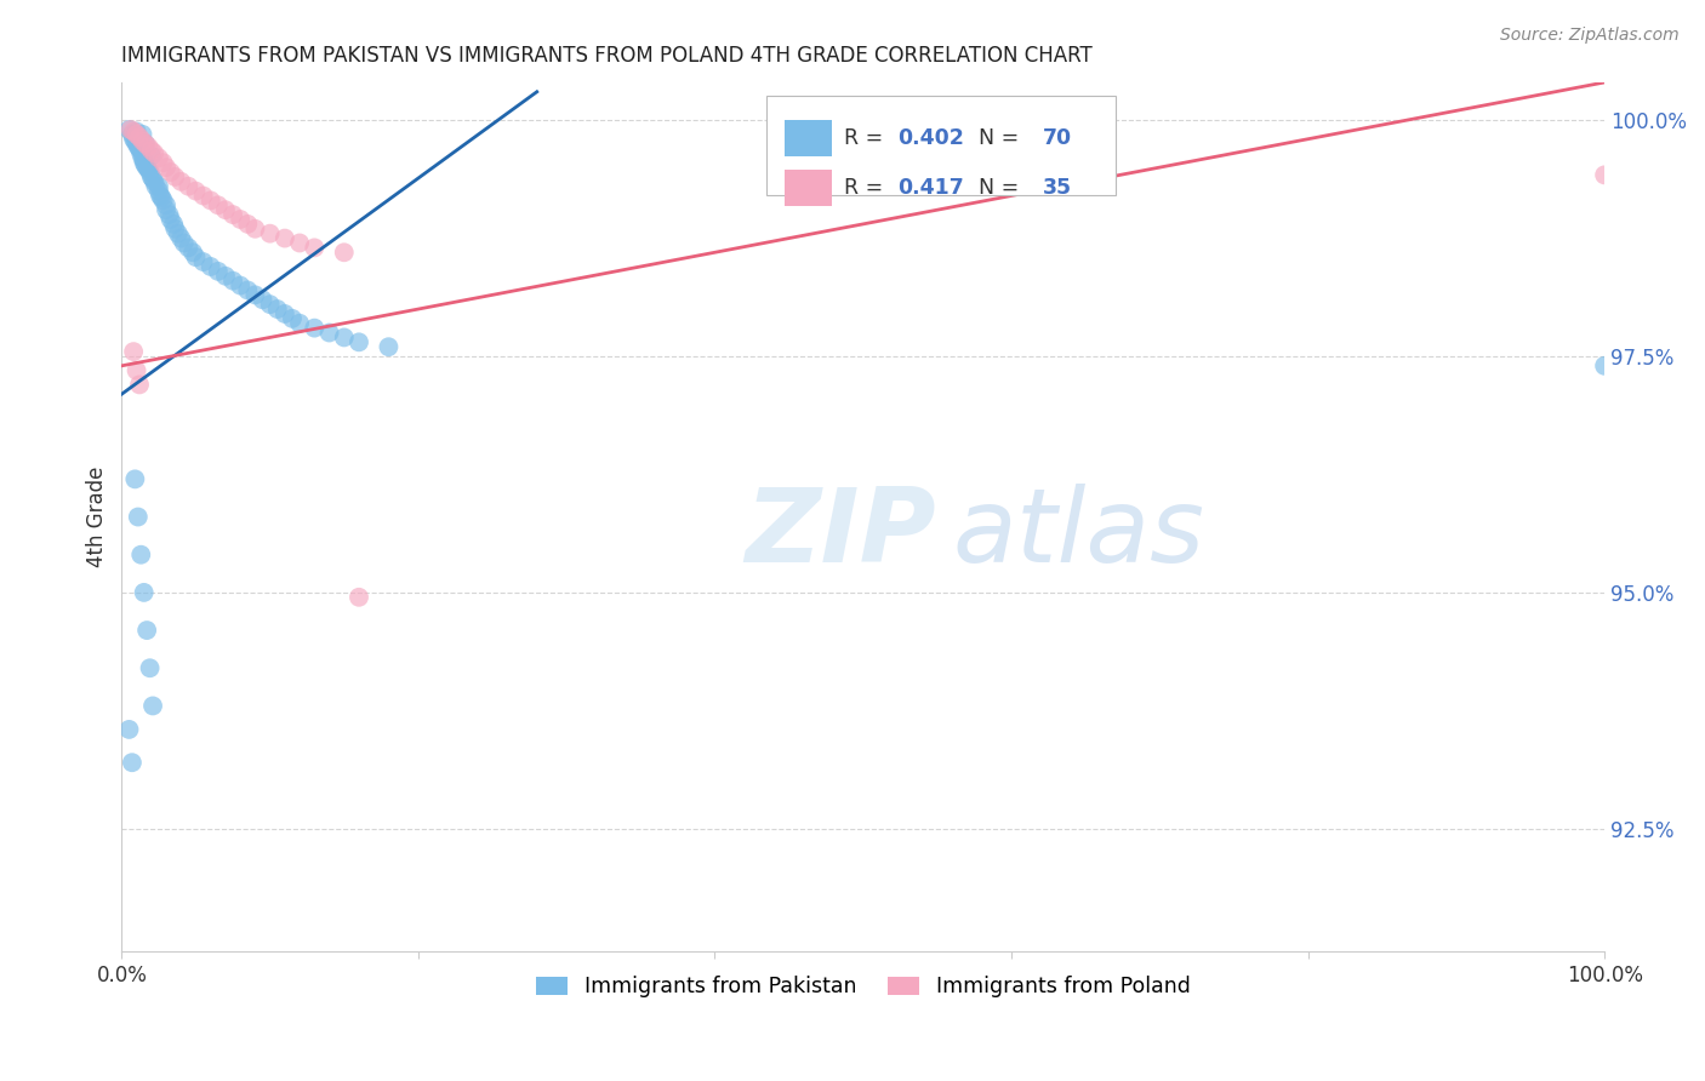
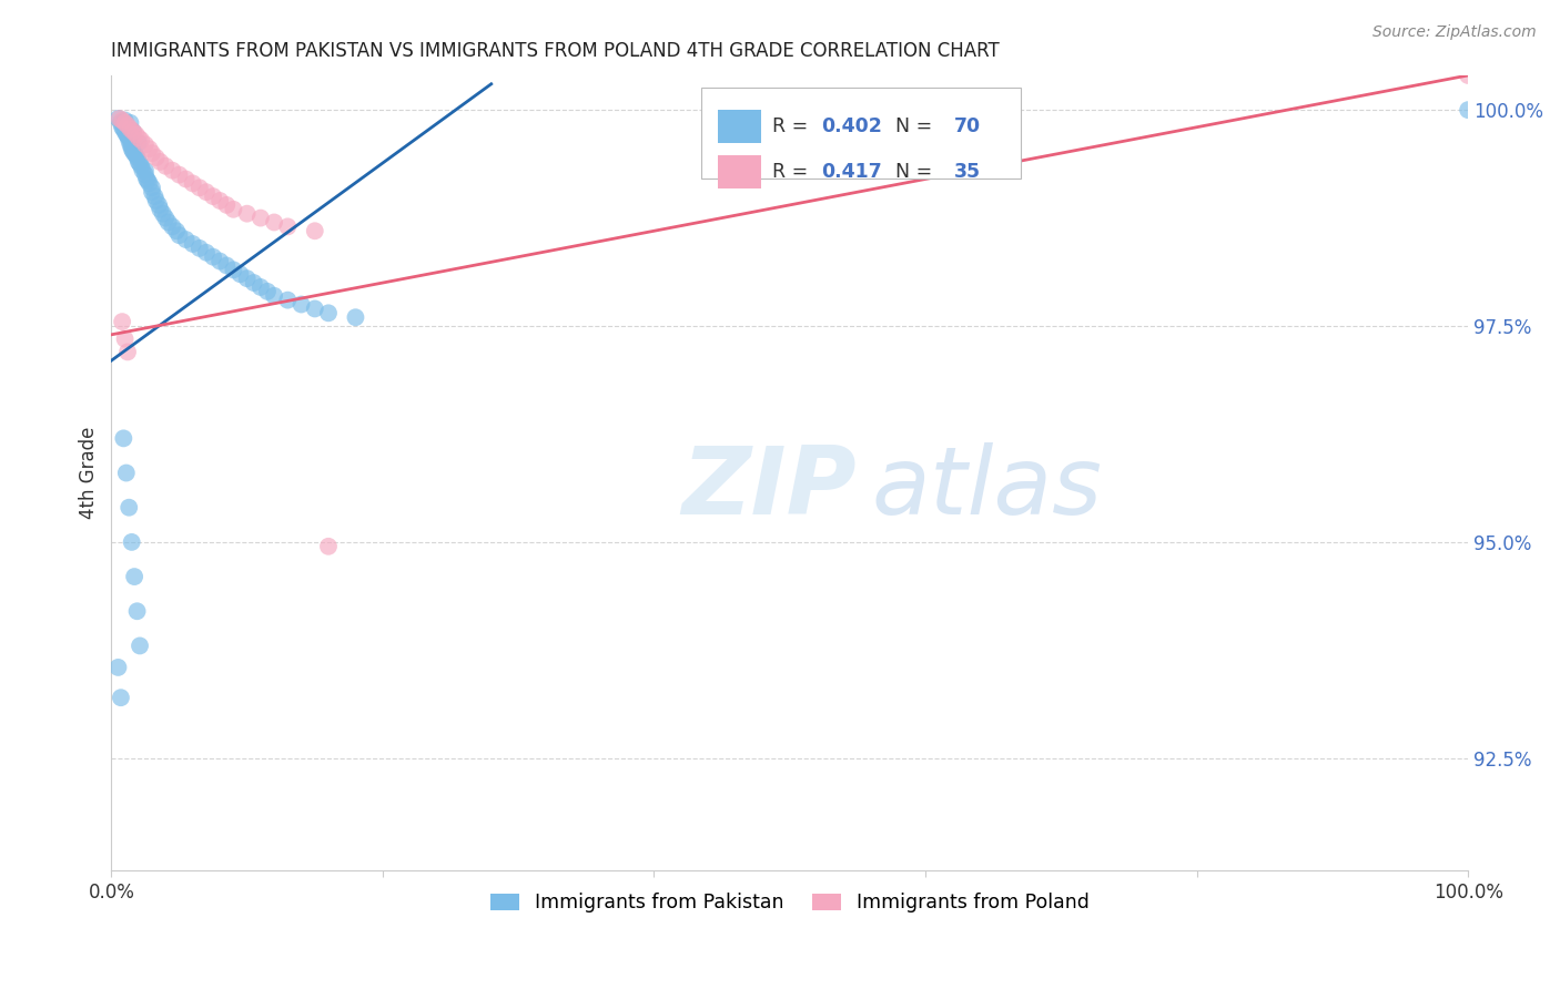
Immigrants from Pakistan/100.0%: 97.40% -> 100.00%
Immigrants from Poland/100.0%: 99.42% -> 100.40%
